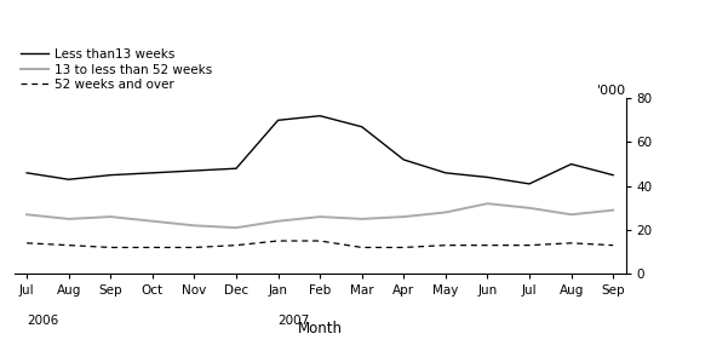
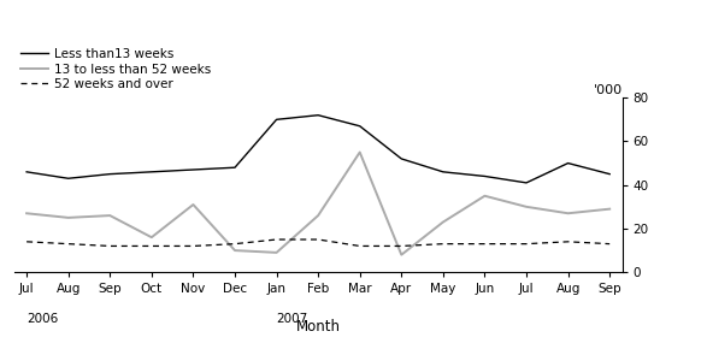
13 to less than 52 weeks/Oct: 24 -> 16
13 to less than 52 weeks/Nov: 22 -> 31
13 to less than 52 weeks/Dec: 21 -> 10
13 to less than 52 weeks/Jan: 24 -> 9
13 to less than 52 weeks/Mar: 25 -> 55
13 to less than 52 weeks/Apr: 26 -> 8
13 to less than 52 weeks/May: 28 -> 23
13 to less than 52 weeks/Jun: 32 -> 35
